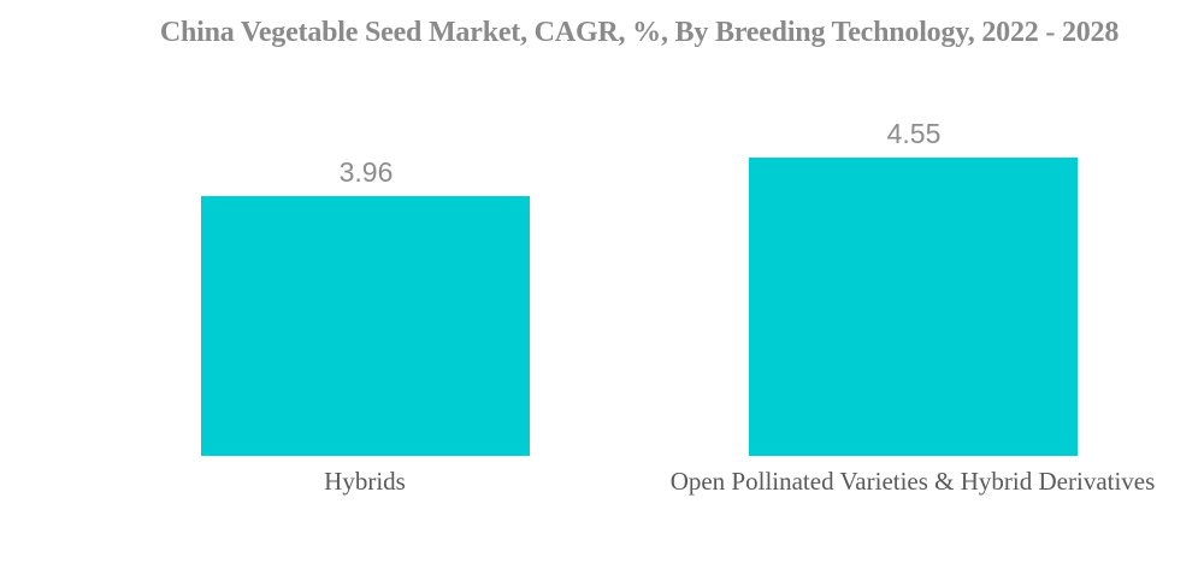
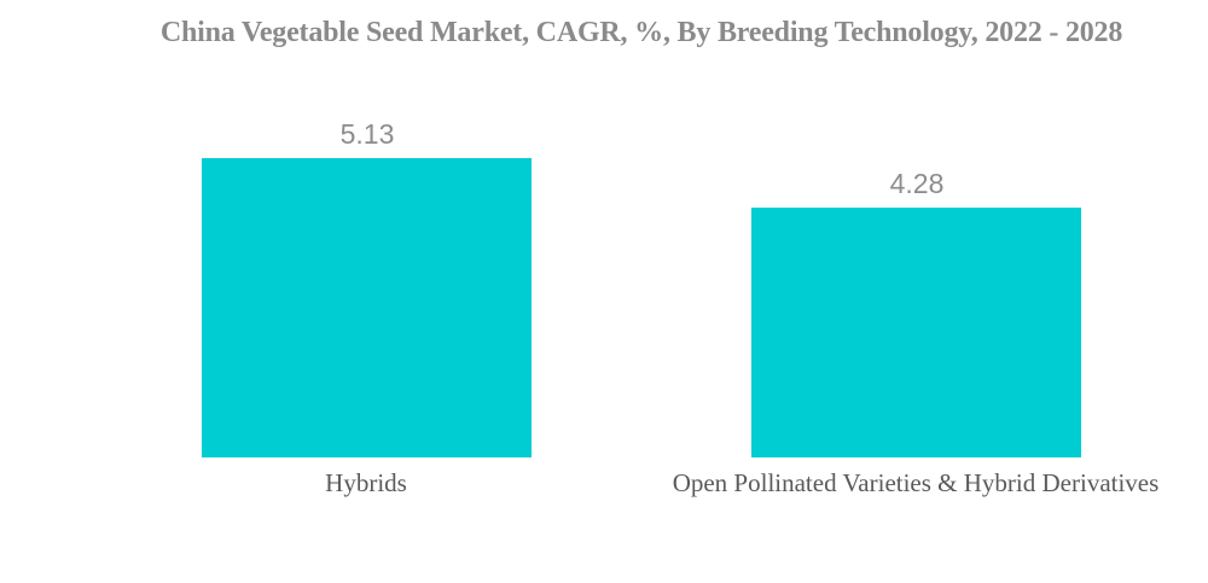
Hybrids: 3.96 -> 5.13
Open Pollinated Varieties & Hybrid Derivatives: 4.55 -> 4.28
